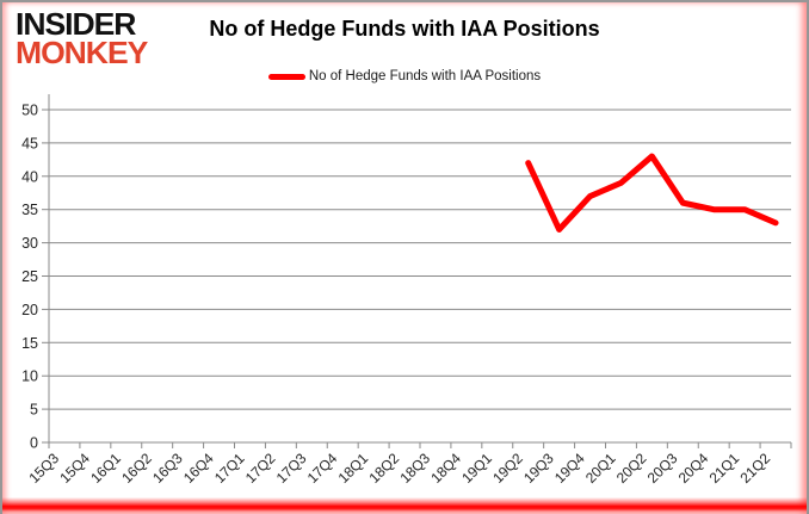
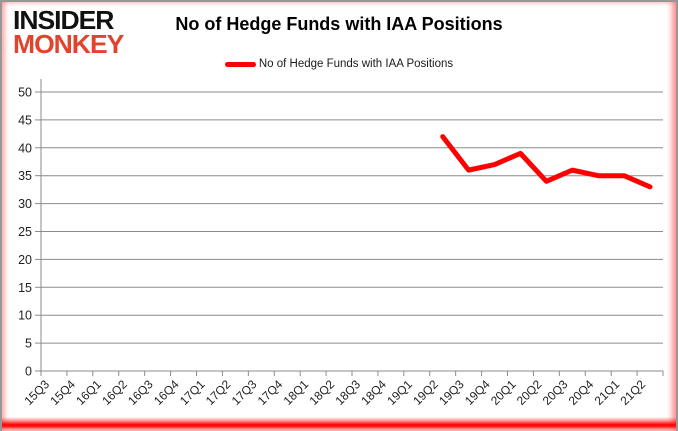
19Q3: 32 -> 36
20Q2: 43 -> 34
